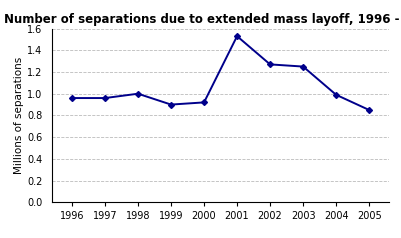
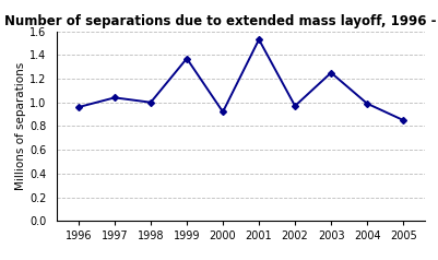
1997: 0.96 -> 1.04
1999: 0.90 -> 1.37
2002: 1.27 -> 0.97
